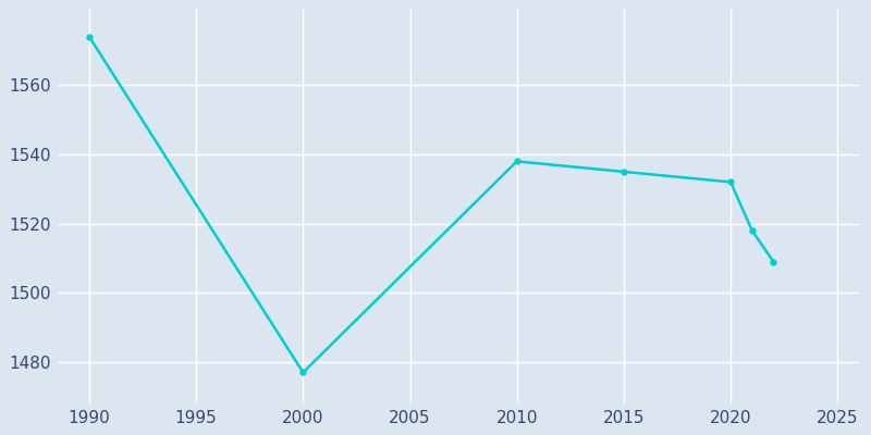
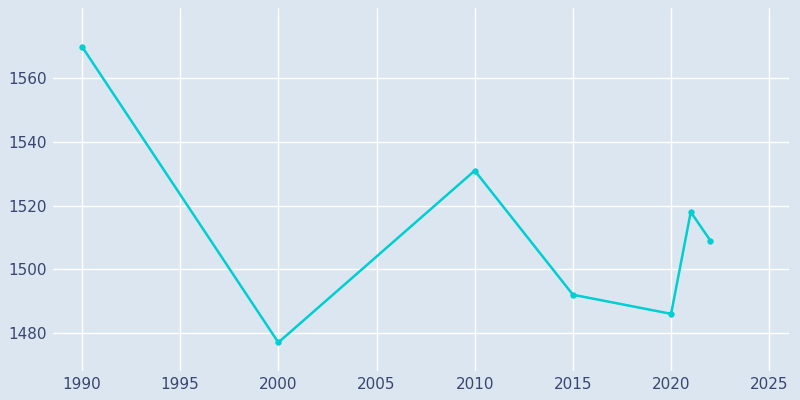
1990: 1574 -> 1570
2010: 1538 -> 1531
2015: 1535 -> 1492
2020: 1532 -> 1486
